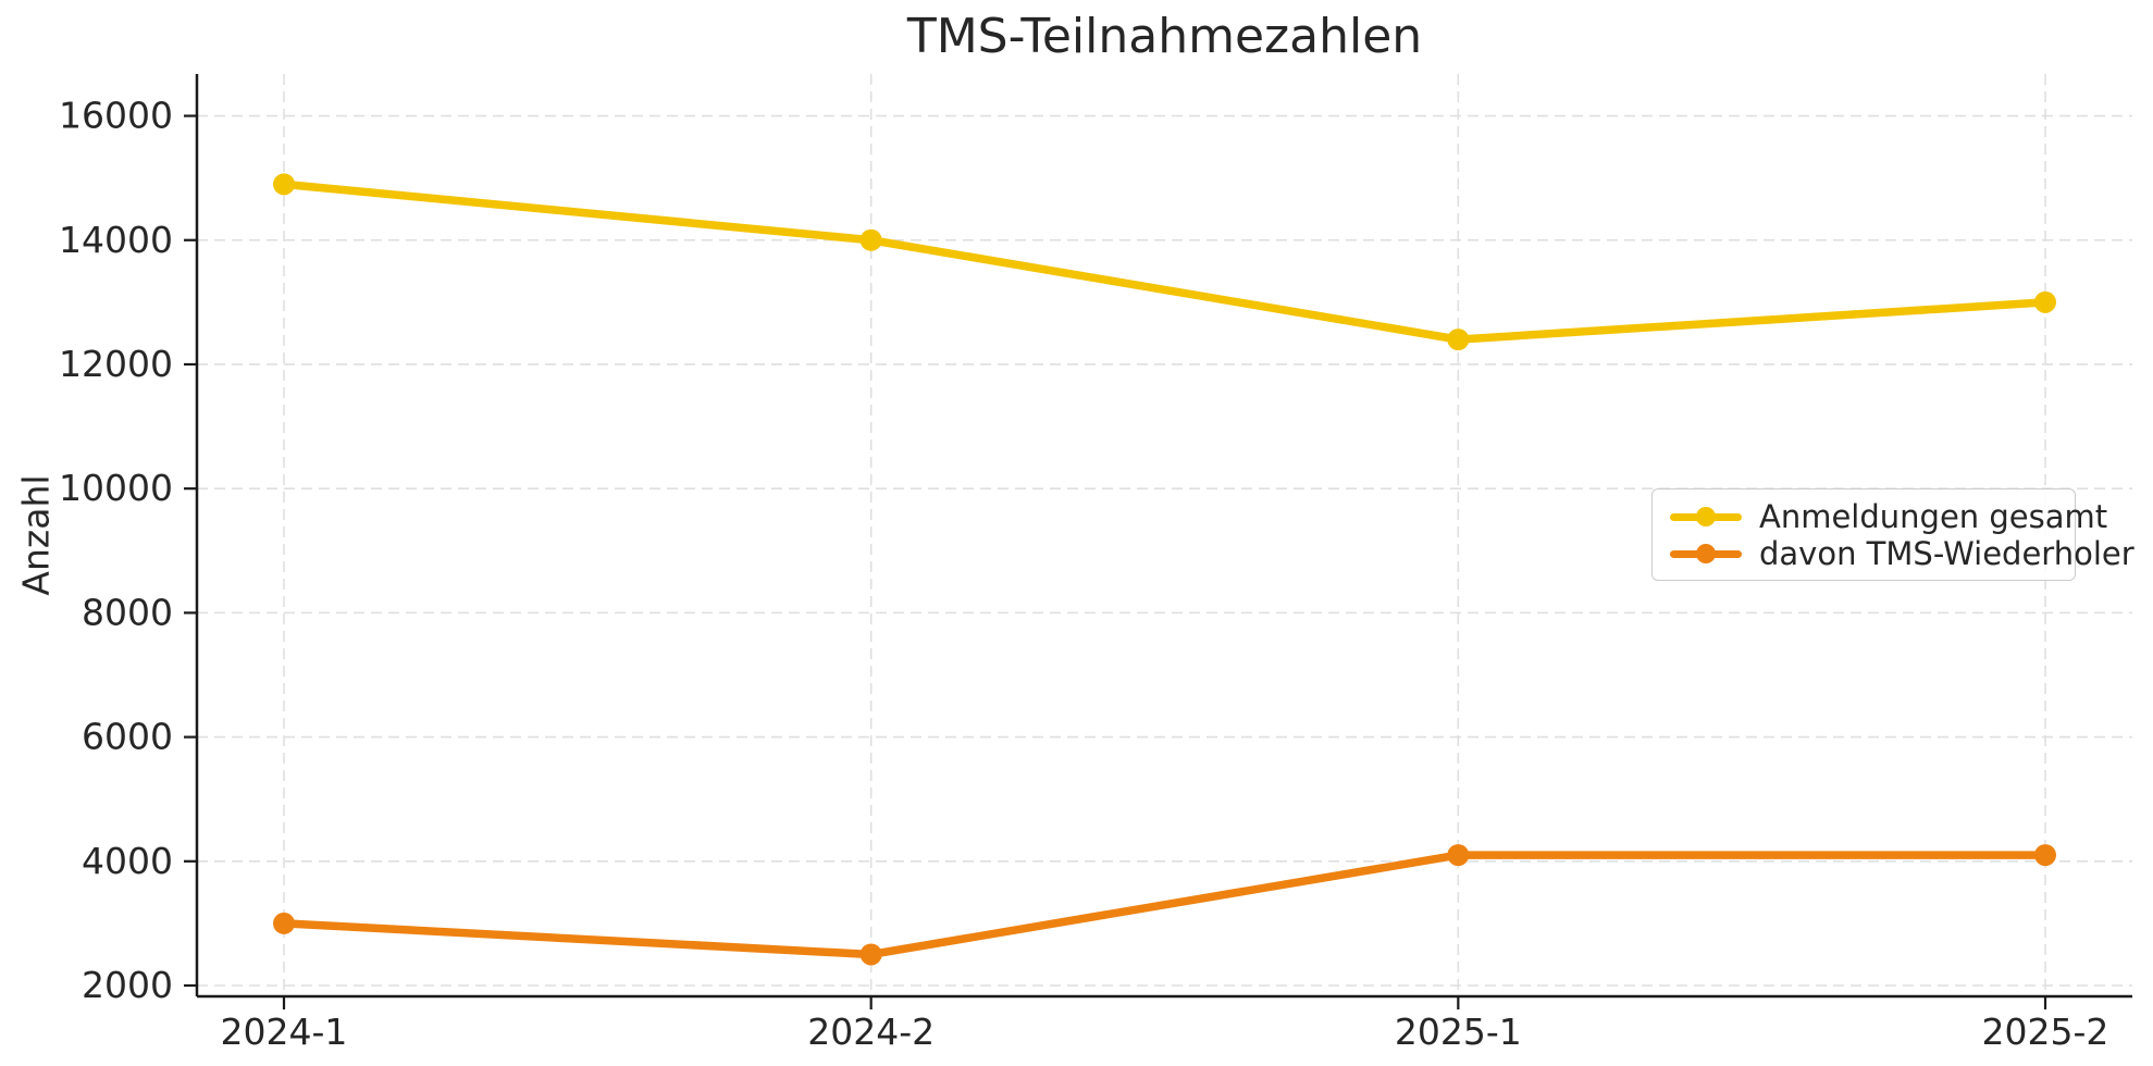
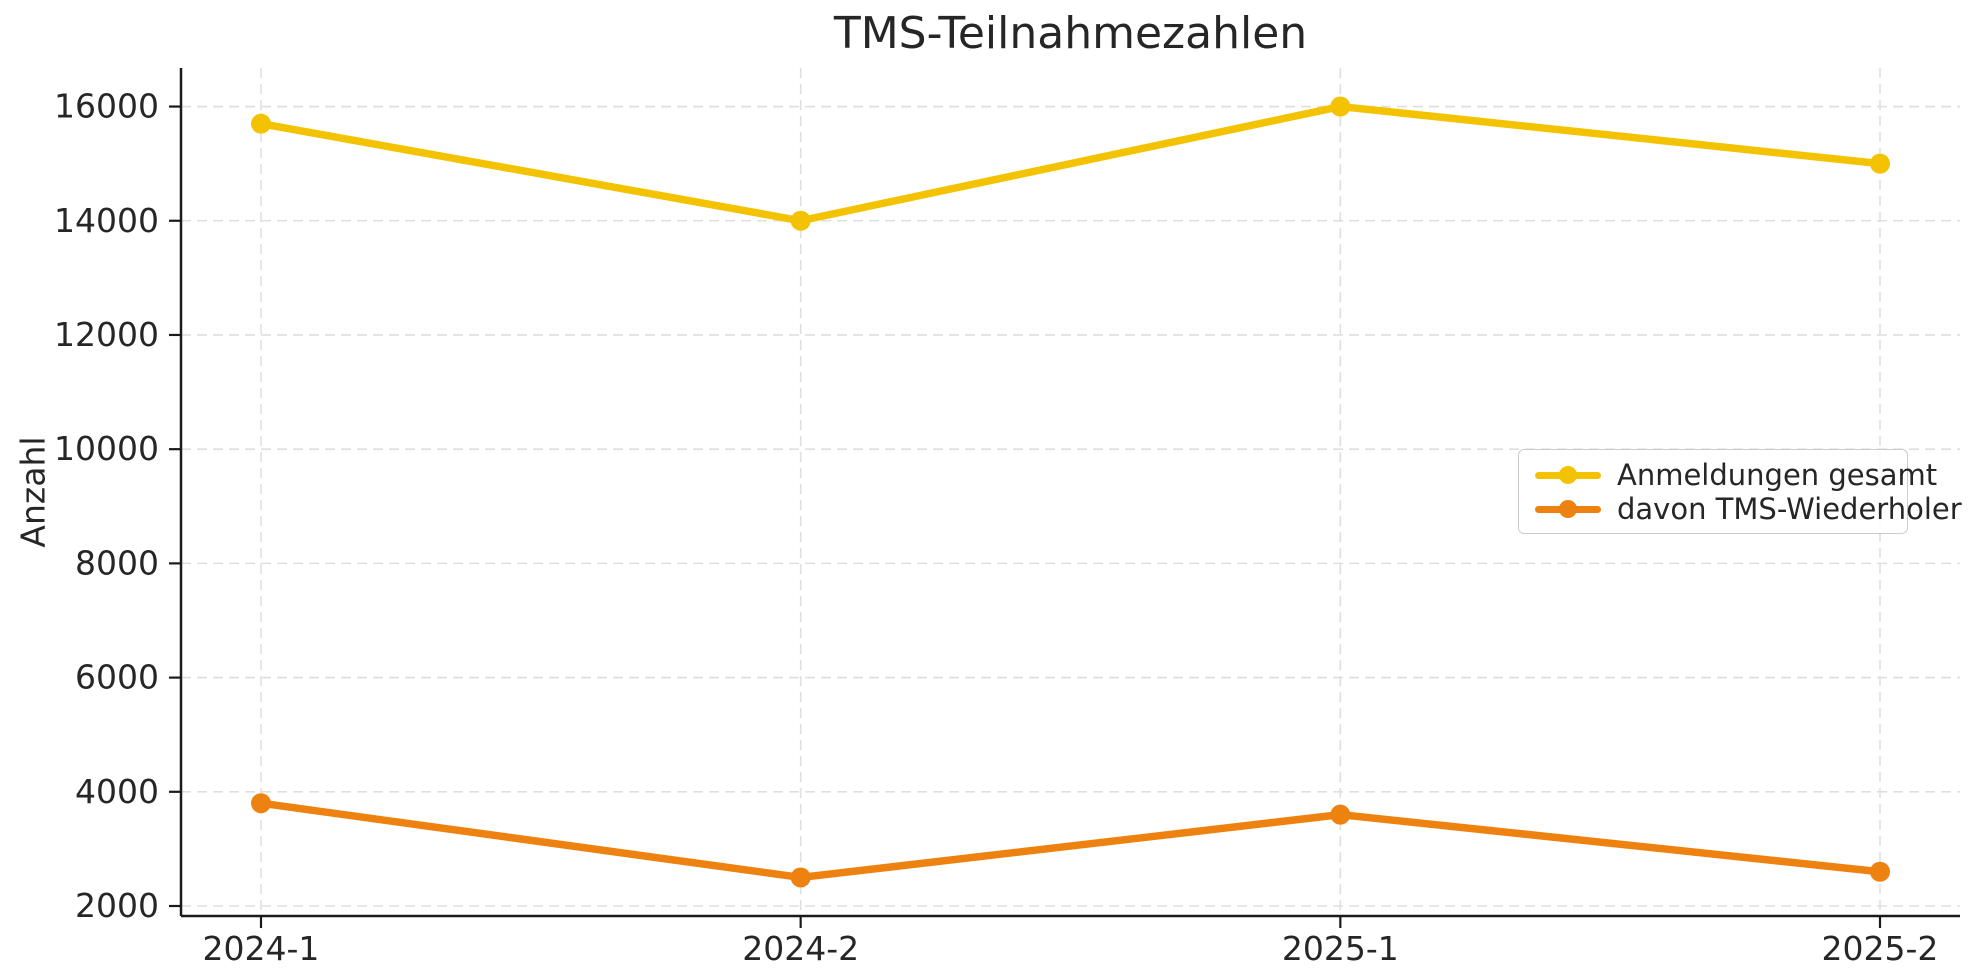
Anmeldungen gesamt/2024-1: 14900 -> 15700
davon TMS-Wiederholer/2024-1: 3000 -> 3800
Anmeldungen gesamt/2025-1: 12400 -> 16000
davon TMS-Wiederholer/2025-1: 4100 -> 3600
Anmeldungen gesamt/2025-2: 13000 -> 15000
davon TMS-Wiederholer/2025-2: 4100 -> 2600
